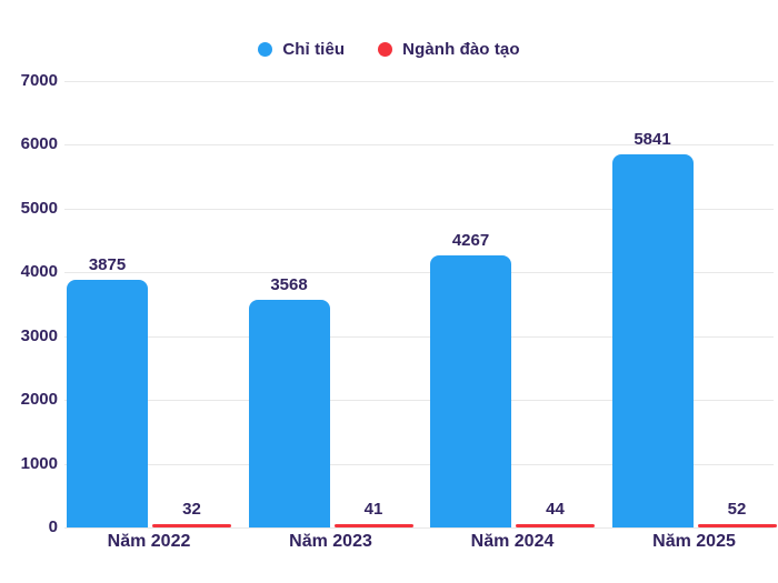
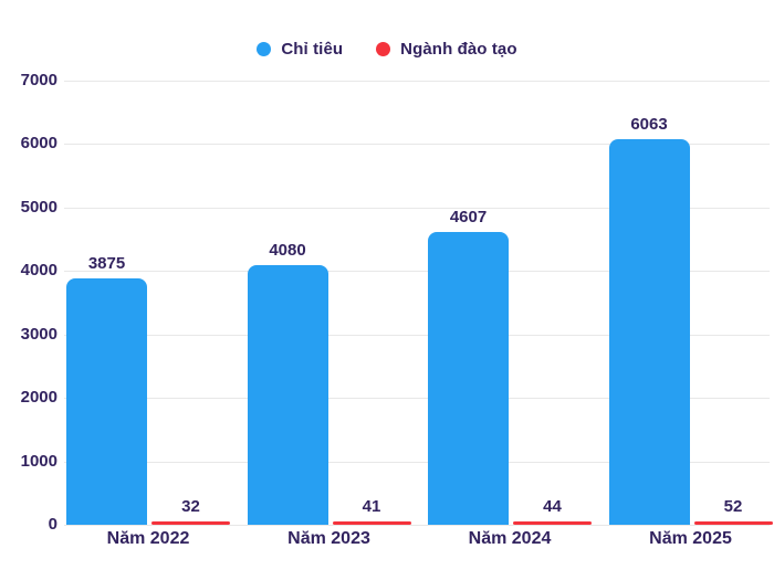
Chỉ tiêu/Năm 2023: 3568 -> 4080
Chỉ tiêu/Năm 2024: 4267 -> 4607
Chỉ tiêu/Năm 2025: 5841 -> 6063
